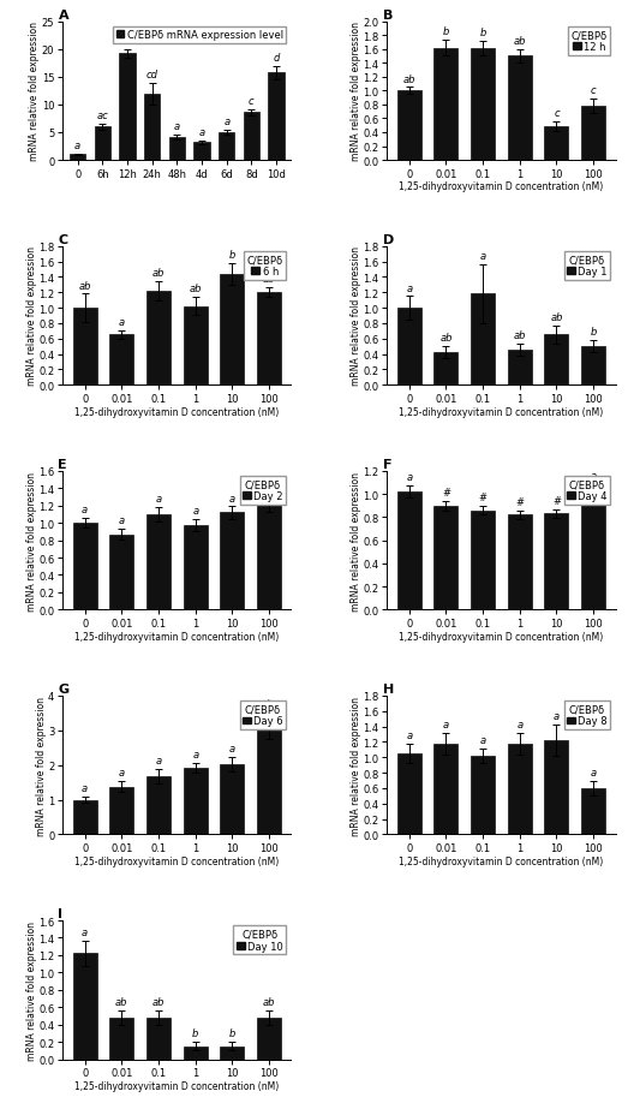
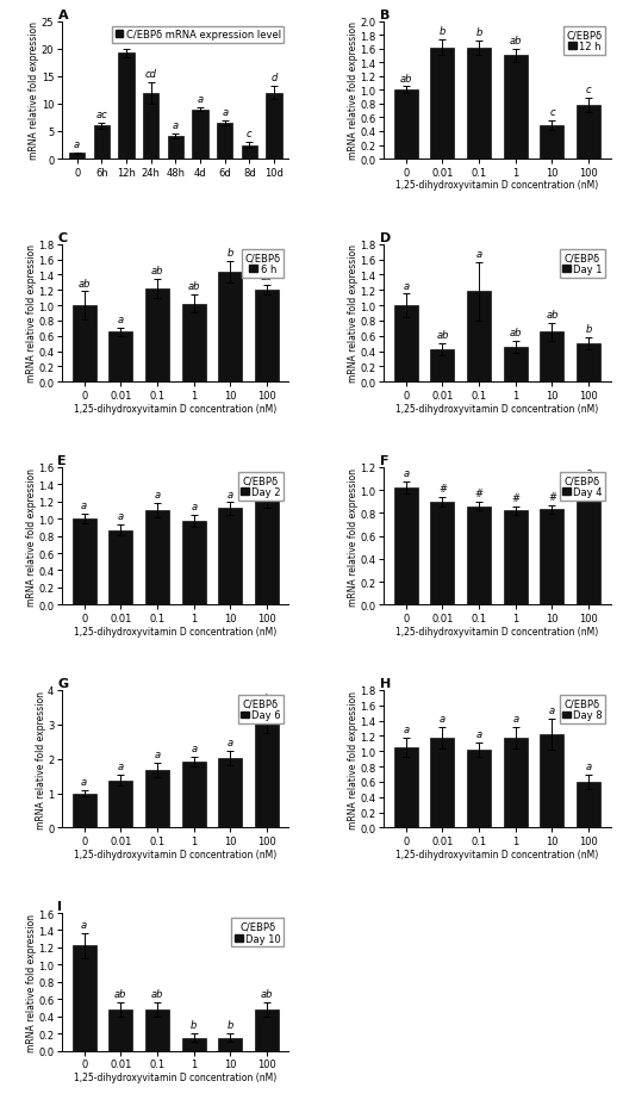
A/4d: 3.2 -> 9.0
A/6d: 5.0 -> 6.5
A/8d: 8.6 -> 2.5
A/10d: 15.8 -> 12.0
